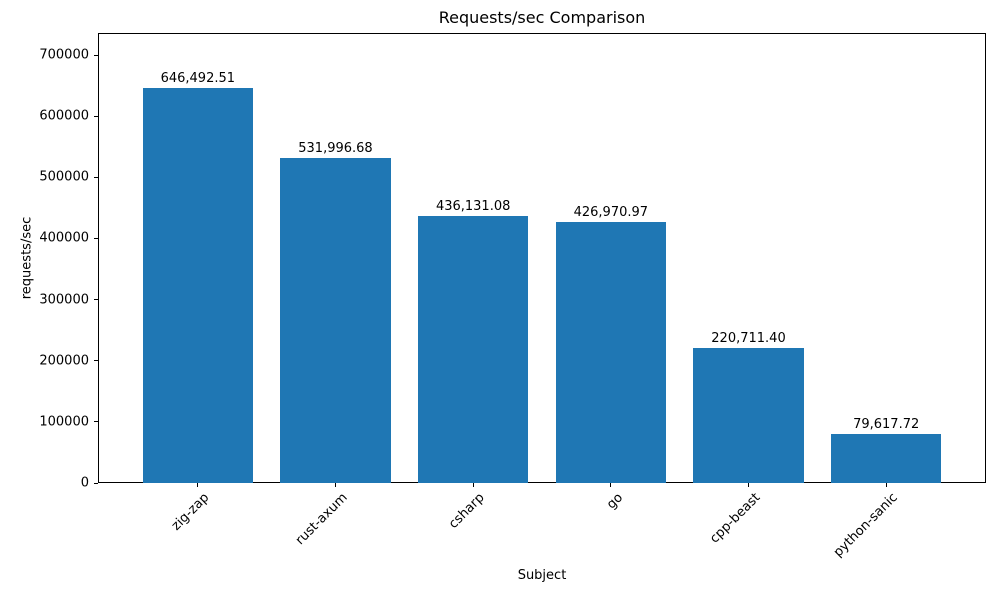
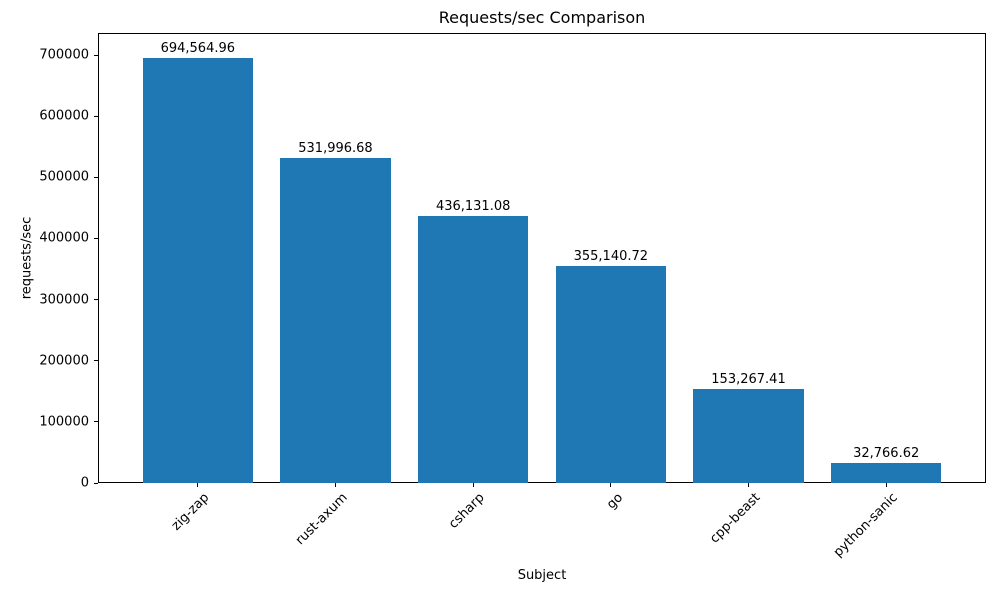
zig-zap: 646,492.51 -> 694,564.96
go: 426,970.97 -> 355,140.72
cpp-beast: 220,711.40 -> 153,267.41
python-sanic: 79,617.72 -> 32,766.62
